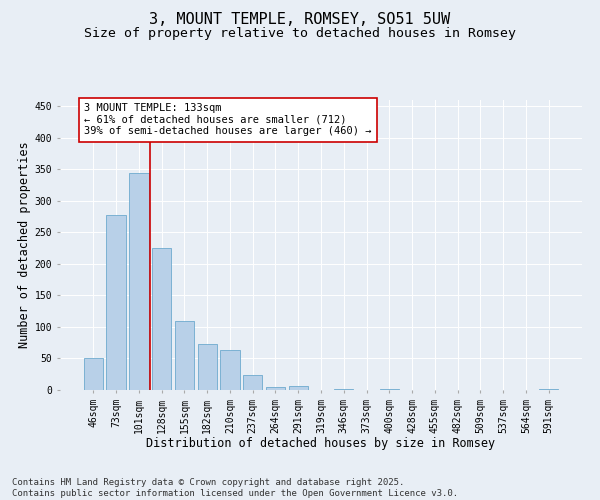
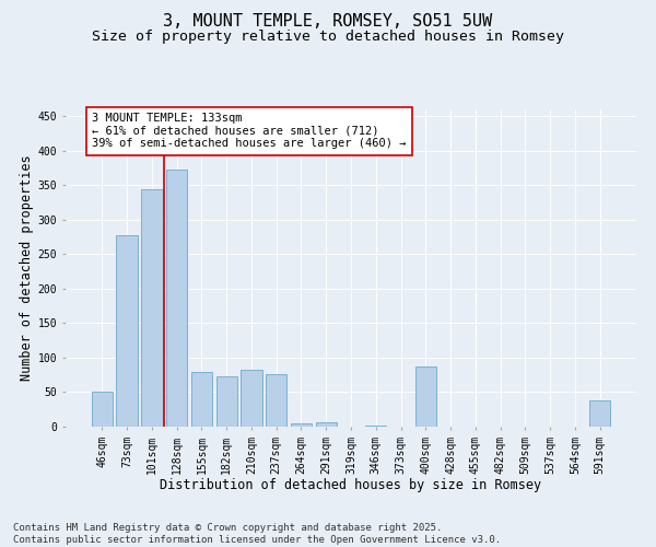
128sqm: 226 -> 372
155sqm: 110 -> 80
210sqm: 64 -> 82
237sqm: 24 -> 76
400sqm: 1 -> 88
591sqm: 2 -> 38
